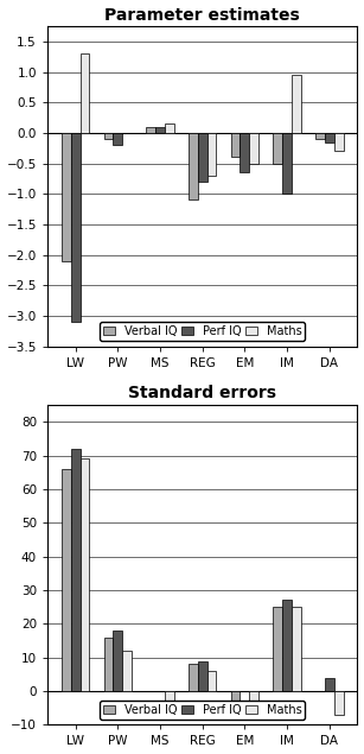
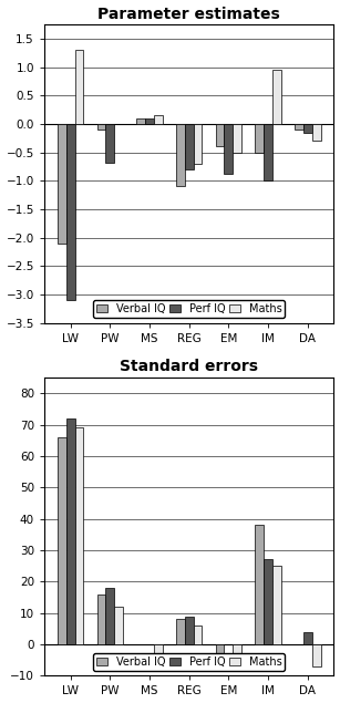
Parameter estimates/Perf IQ/PW: -0.20 -> -0.68
Parameter estimates/Perf IQ/EM: -0.65 -> -0.88
Standard errors/Verbal IQ/IM: 25 -> 38
